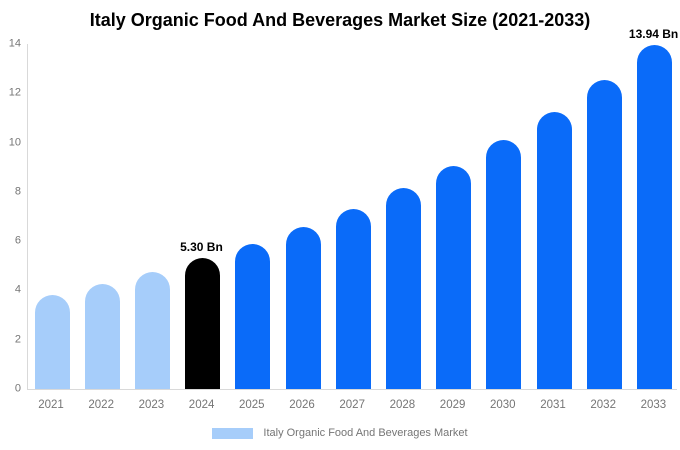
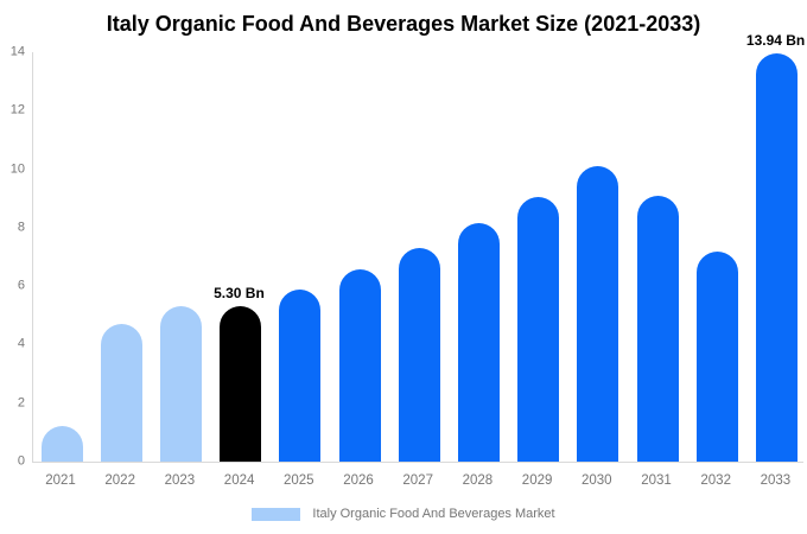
2021: 3.8 -> 1.2
2022: 4.3 -> 4.7
2023: 4.8 -> 5.3
2031: 11.2 -> 9.1
2032: 12.5 -> 7.2
